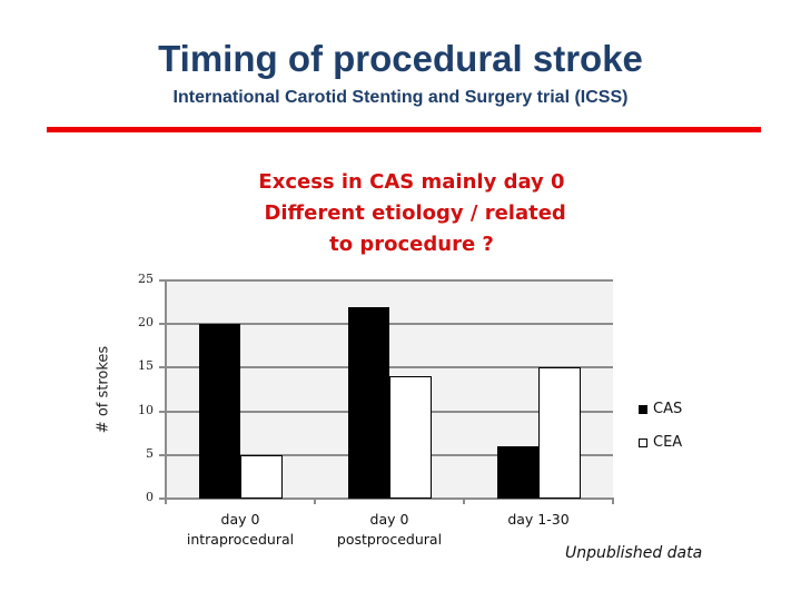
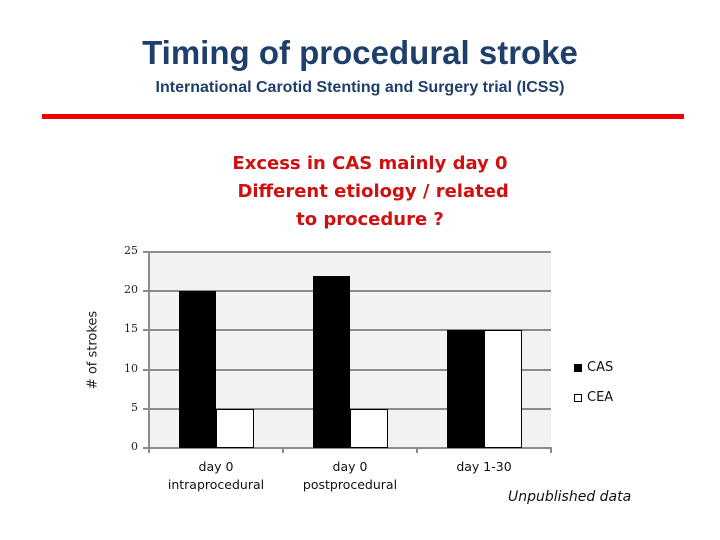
CEA/day 0 postprocedural: 14 -> 5
CAS/day 1-30: 6 -> 15
